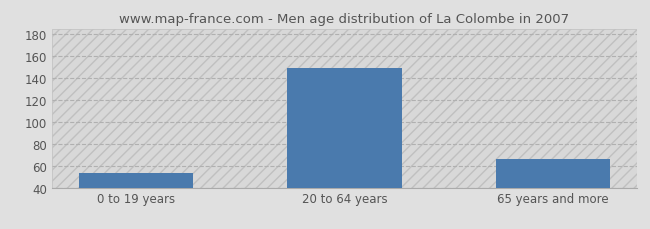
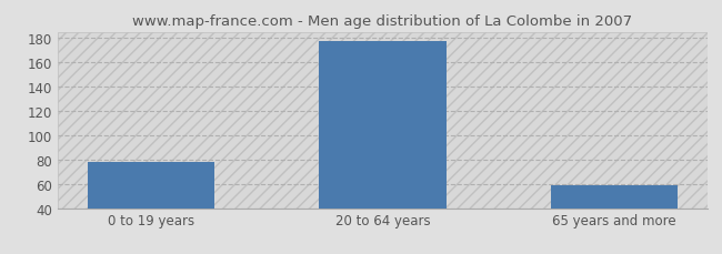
0 to 19 years: 53 -> 78
20 to 64 years: 149 -> 178
65 years and more: 66 -> 59
